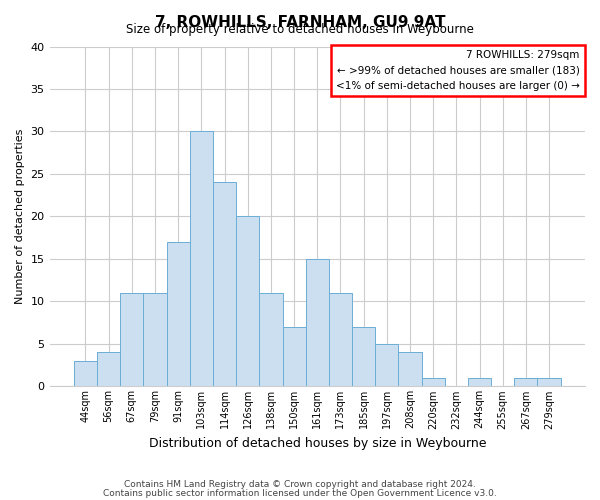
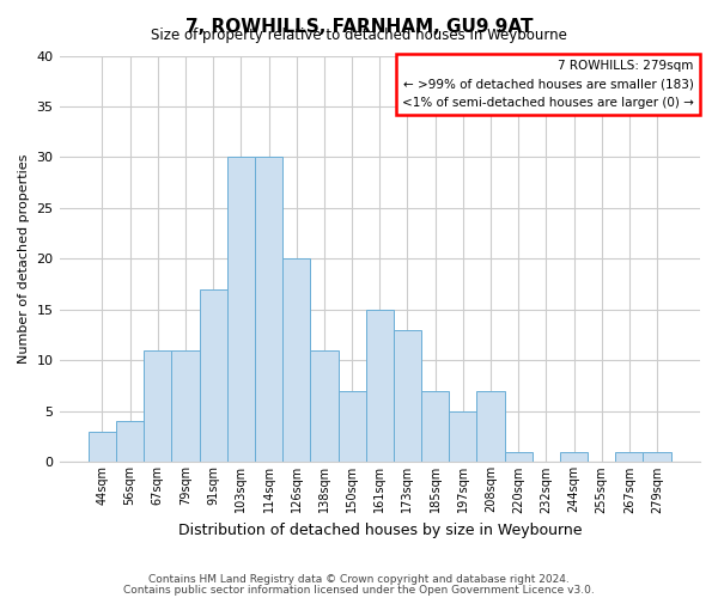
114sqm: 24 -> 30
173sqm: 11 -> 13
208sqm: 4 -> 7
